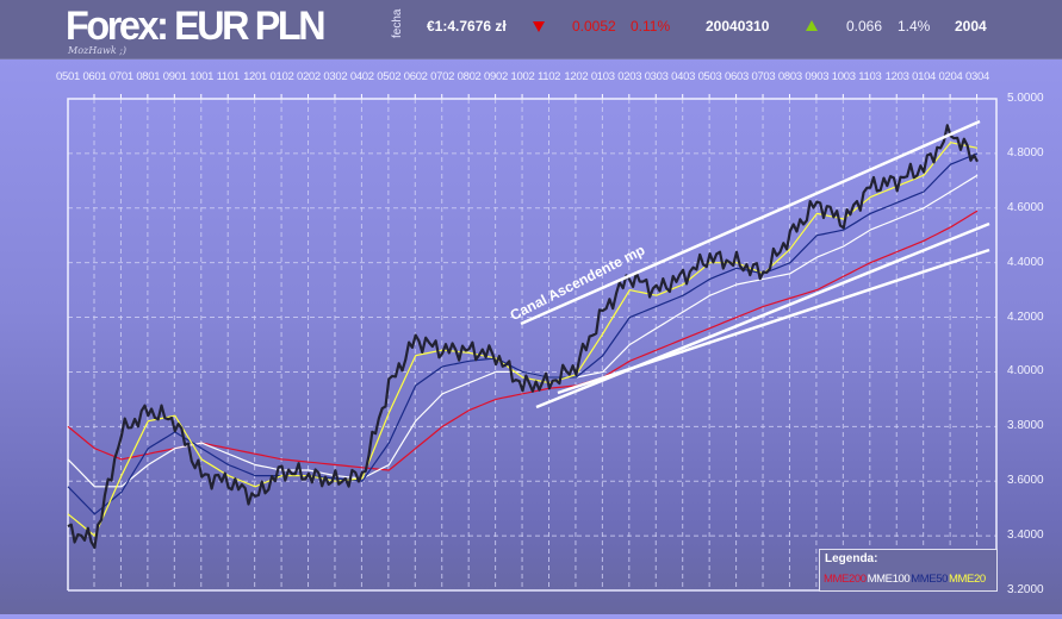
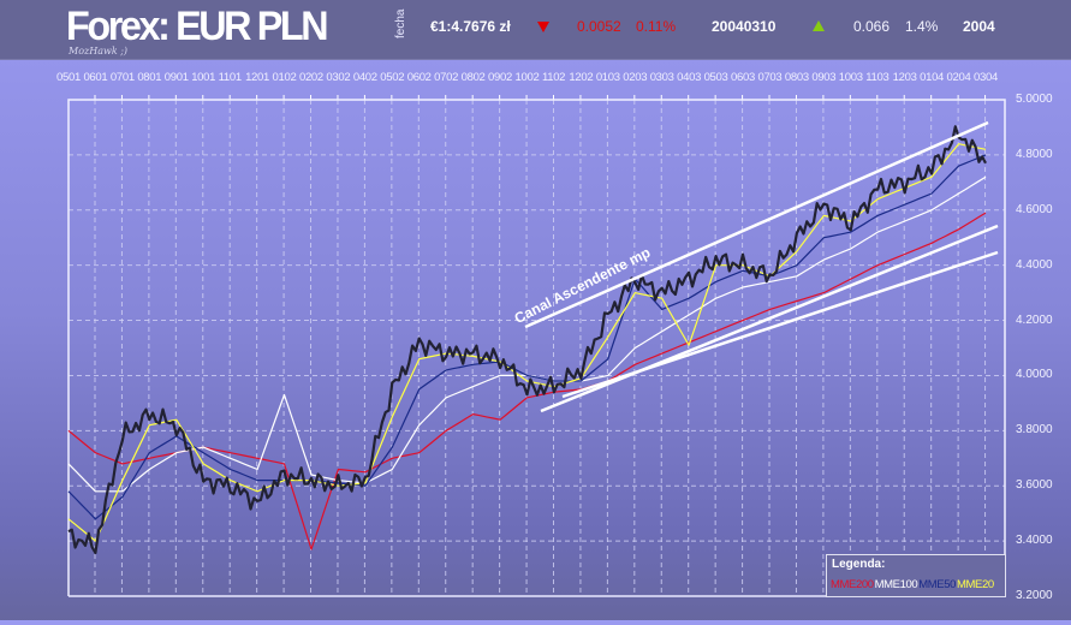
MME100/0102: 3.64 -> 3.93
MME200/0202: 3.67 -> 3.37
MME200/0502: 3.64 -> 3.70
MME200/0902: 3.90 -> 3.84
MME50/0203: 4.20 -> 4.35
MME20/0403: 4.32 -> 4.11
